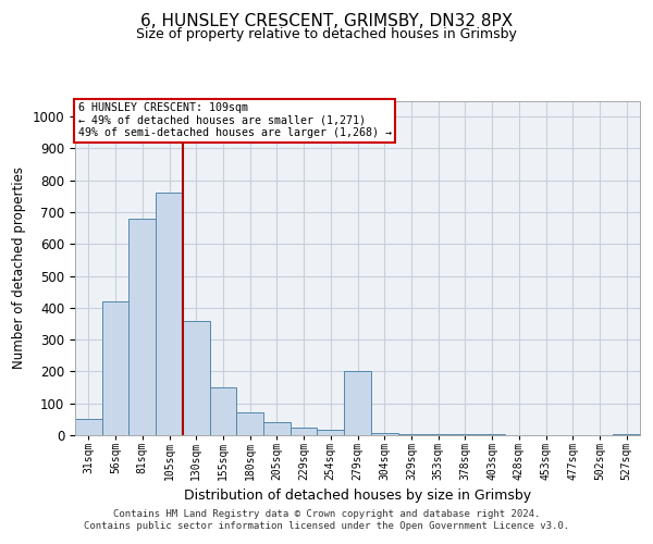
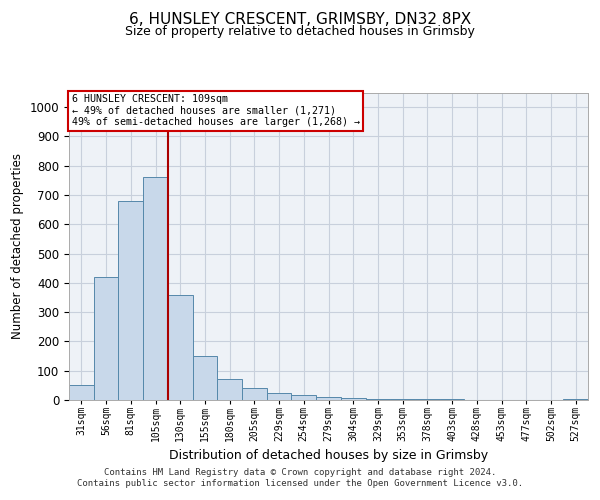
279sqm: 200 -> 10
